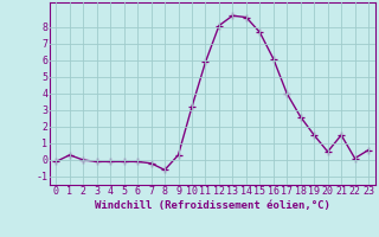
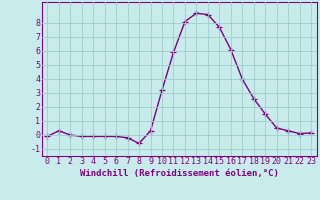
21: 1.5 -> 0.3
23: 0.6 -> 0.1
